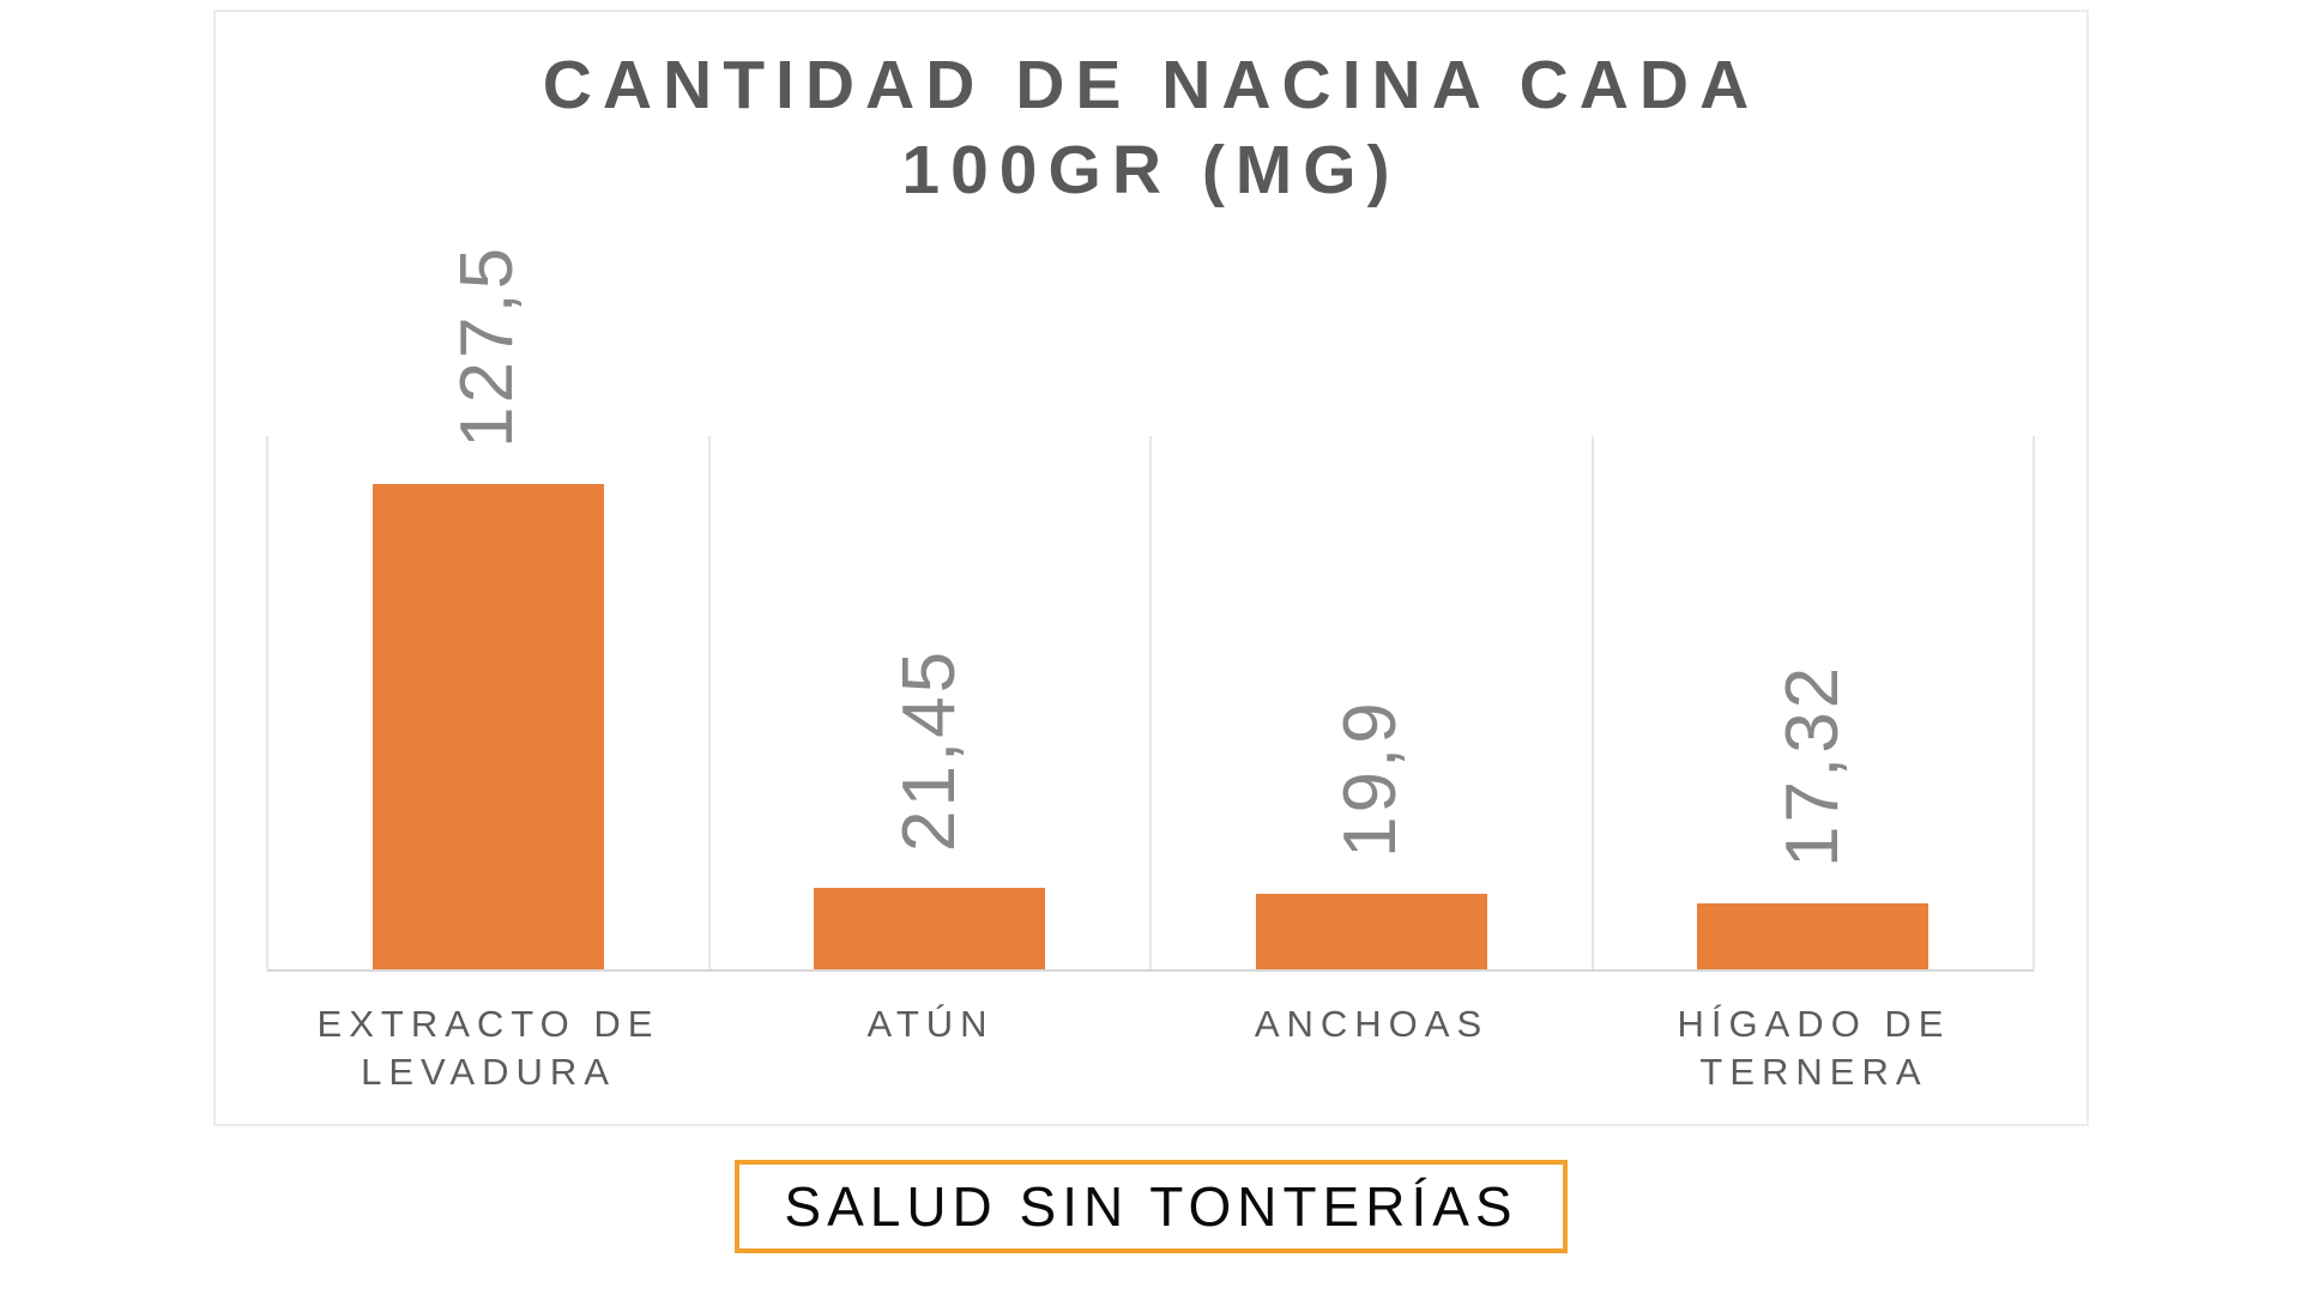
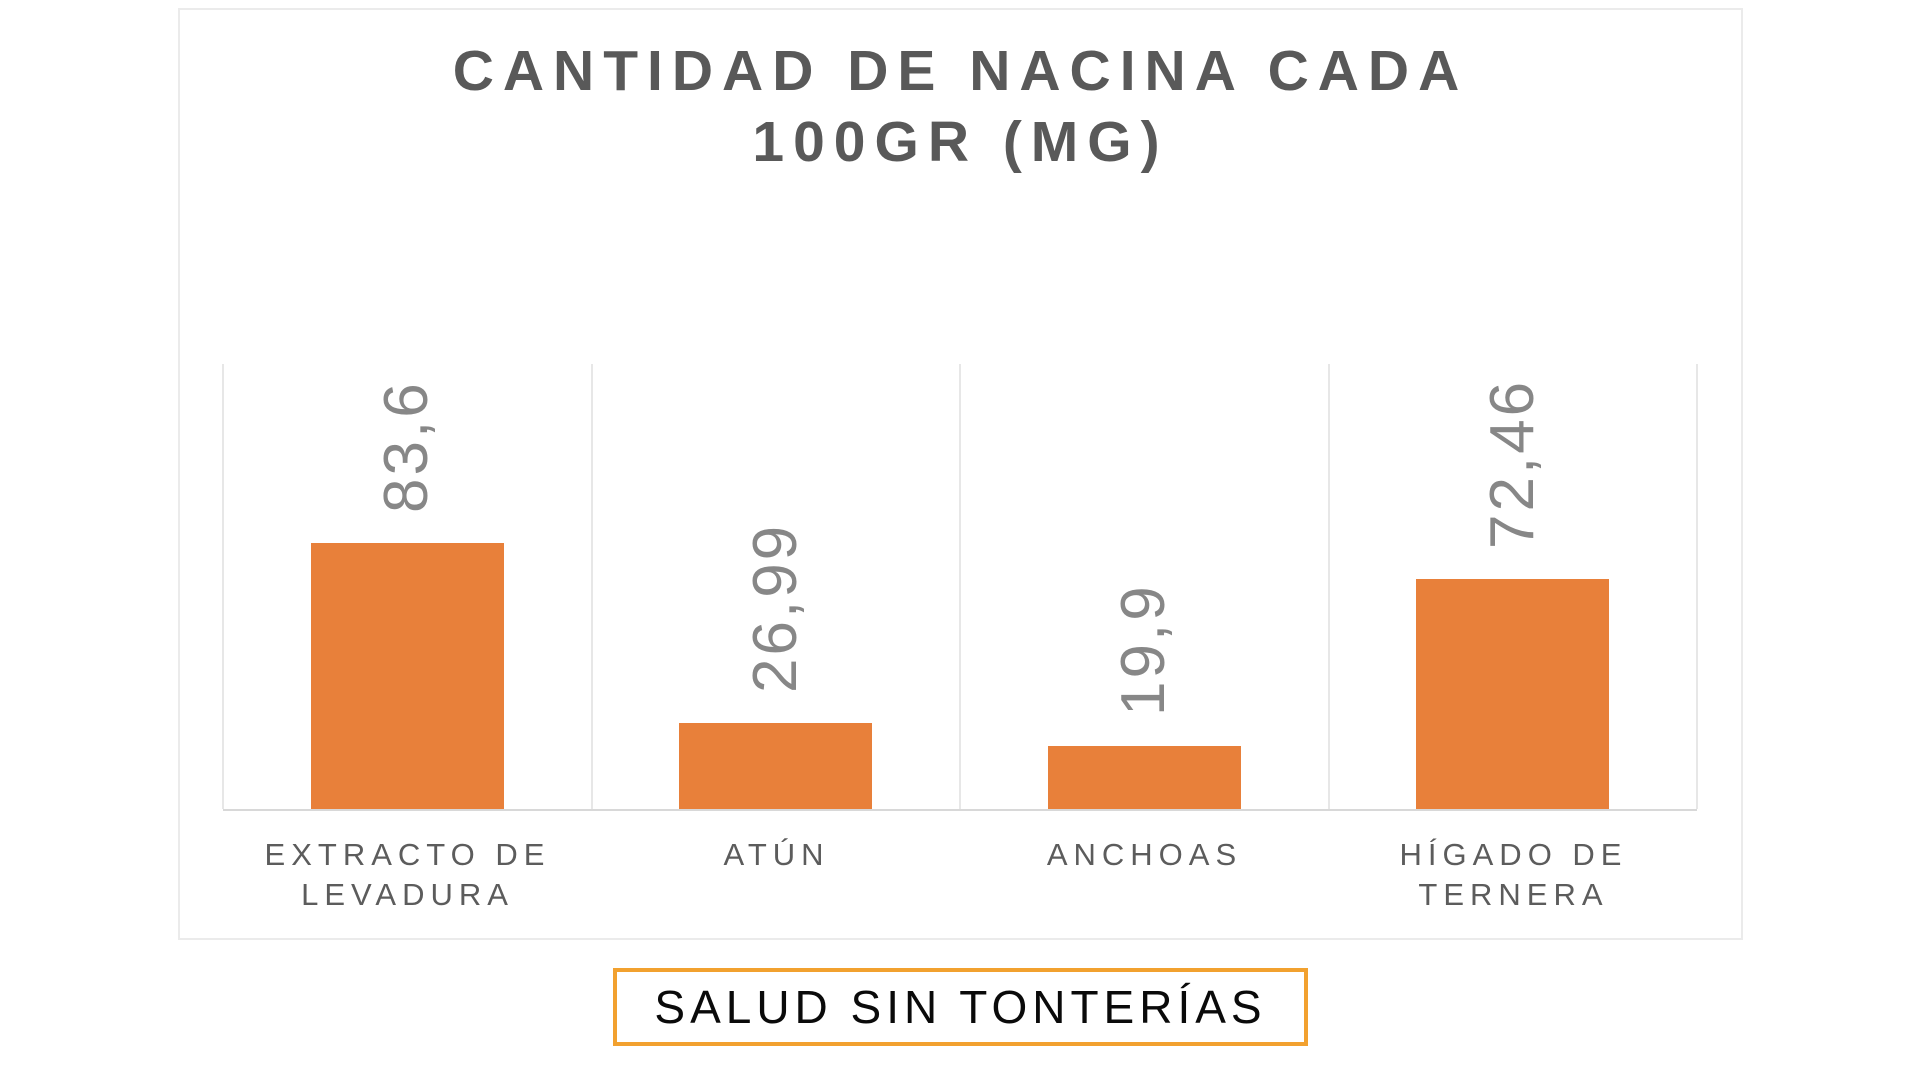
EXTRACTO DE LEVADURA: 127,5 -> 83,6
ATÚN: 21,45 -> 26,99
HÍGADO DE TERNERA: 17,32 -> 72,46
